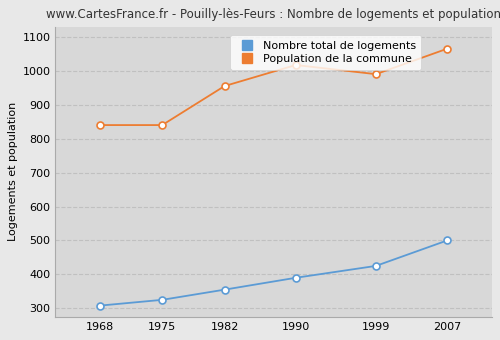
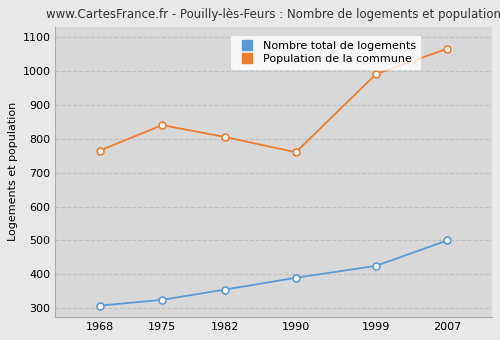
Population de la commune/1968: 840 -> 765
Population de la commune/1982: 955 -> 805
Population de la commune/1990: 1017 -> 760
